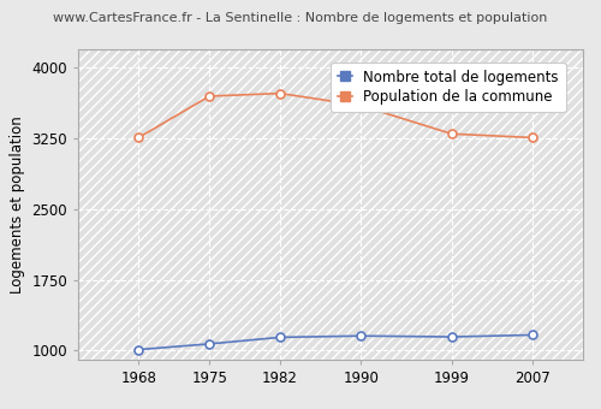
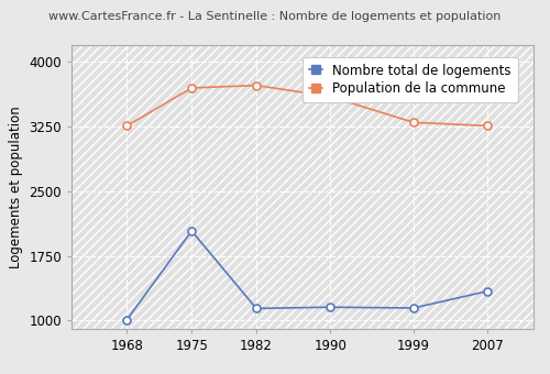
Nombre total de logements/1975: 1070 -> 2040
Nombre total de logements/2007: 1160 -> 1340
